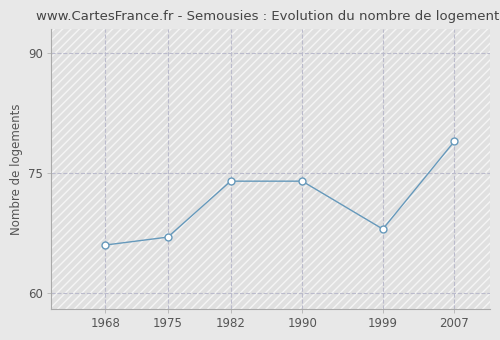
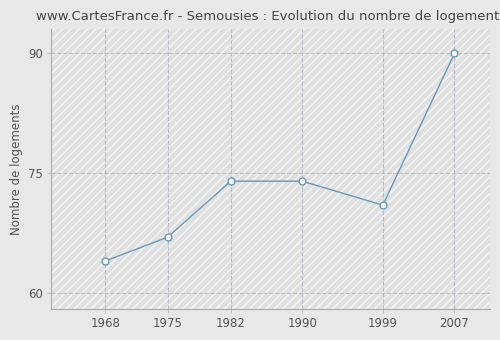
1968: 66 -> 64
1999: 68 -> 71
2007: 79 -> 90
